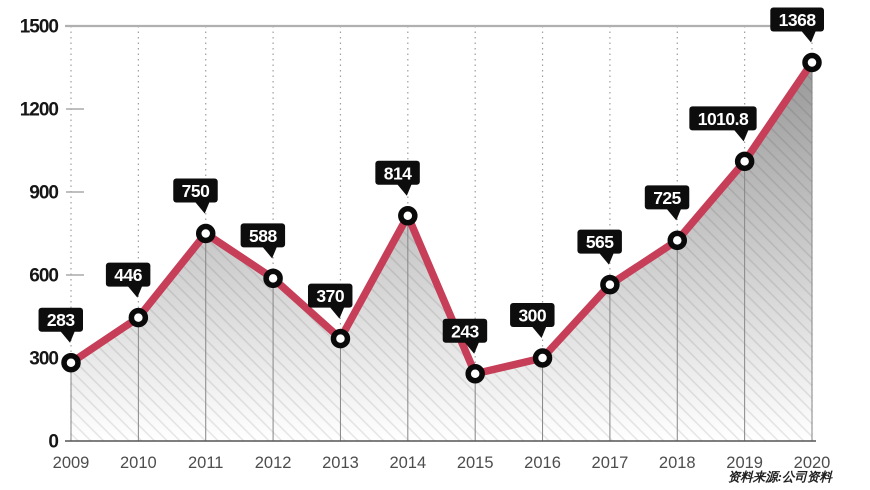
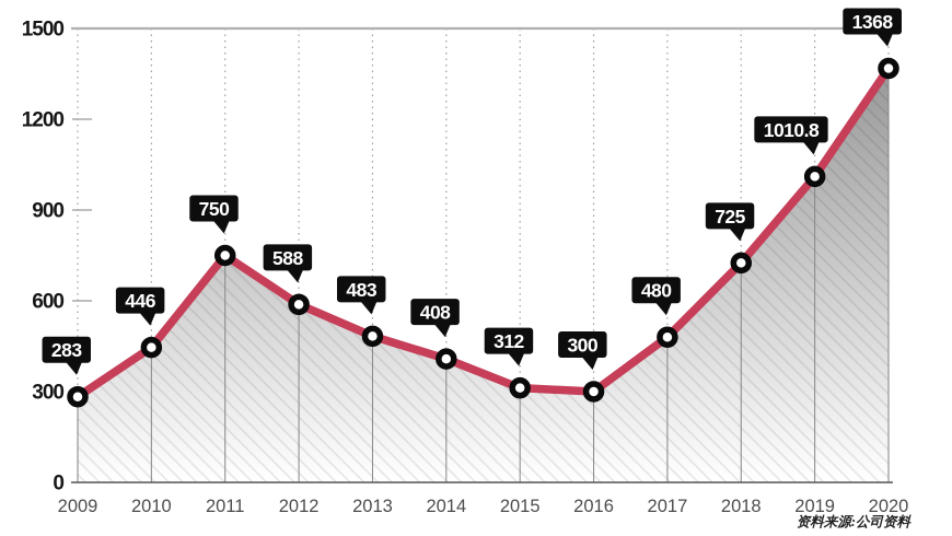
2013: 370 -> 483
2014: 814 -> 408
2015: 243 -> 312
2017: 565 -> 480
